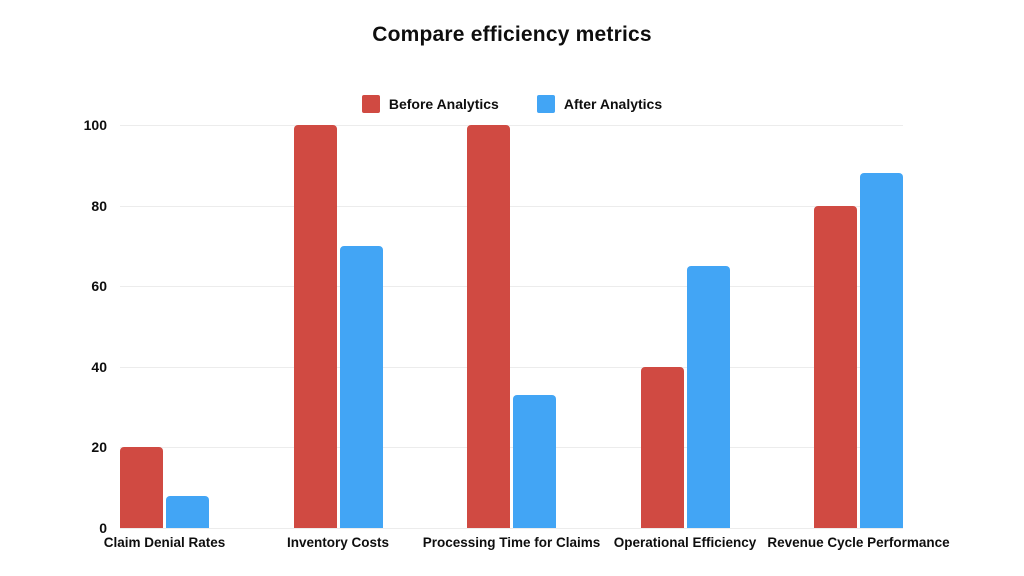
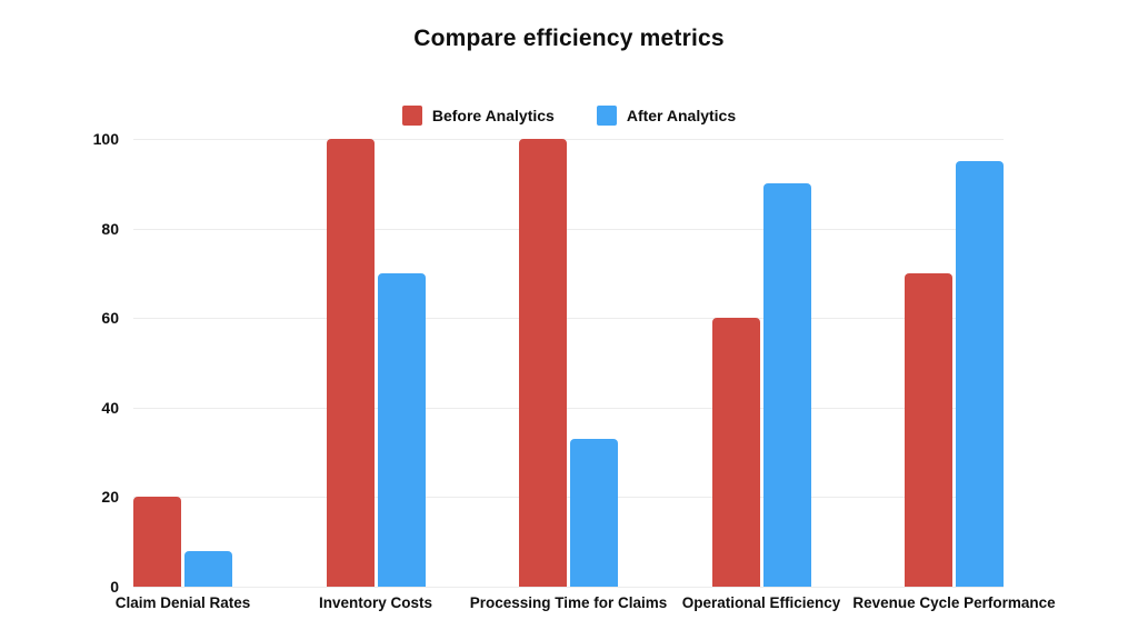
Before Analytics/Operational Efficiency: 40 -> 60
After Analytics/Operational Efficiency: 65 -> 90
Before Analytics/Revenue Cycle Performance: 80 -> 70
After Analytics/Revenue Cycle Performance: 88 -> 95
